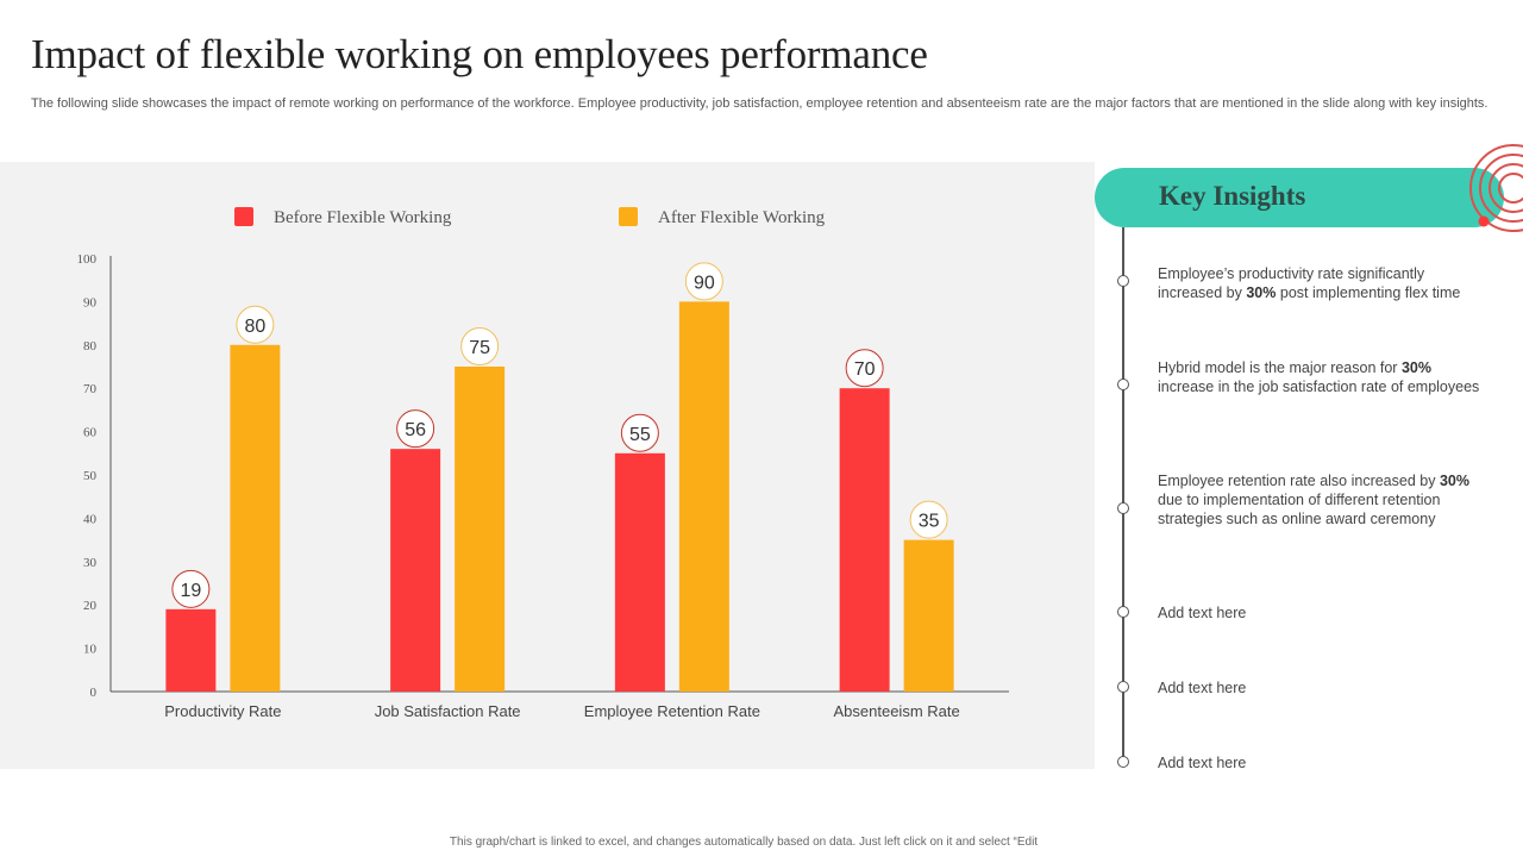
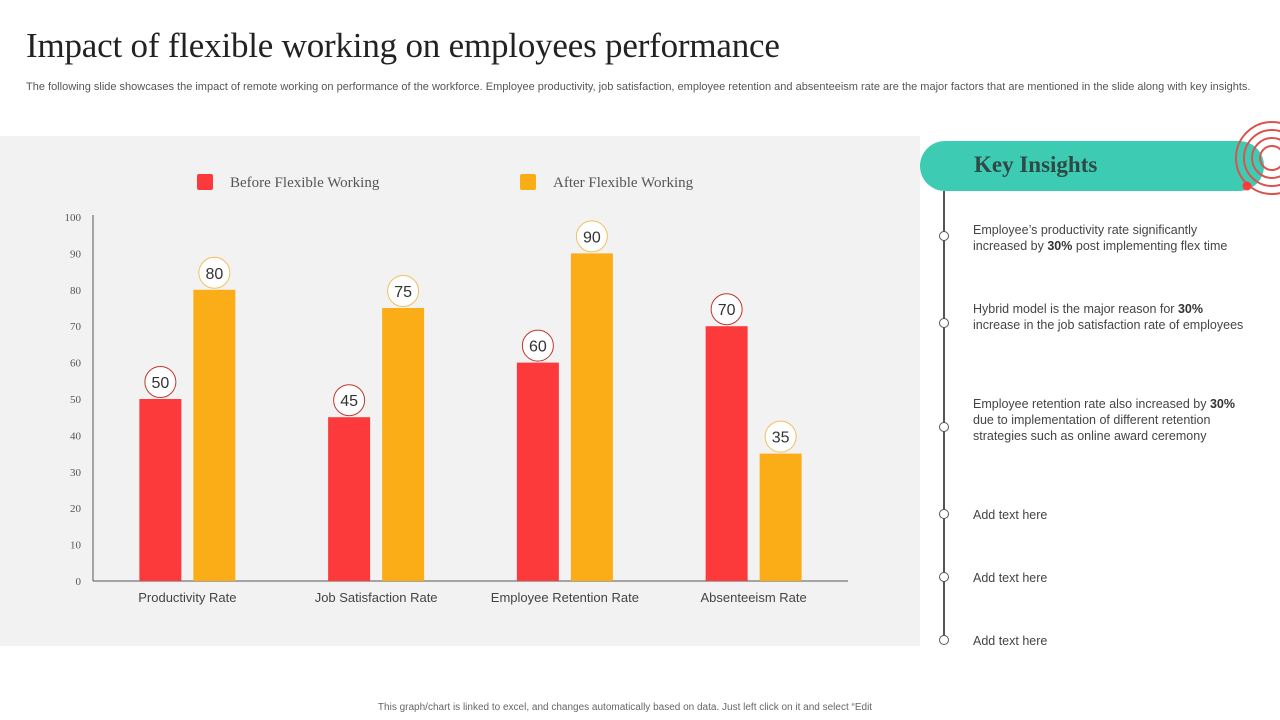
Before Flexible Working/Productivity Rate: 19 -> 50
Before Flexible Working/Job Satisfaction Rate: 56 -> 45
Before Flexible Working/Employee Retention Rate: 55 -> 60
